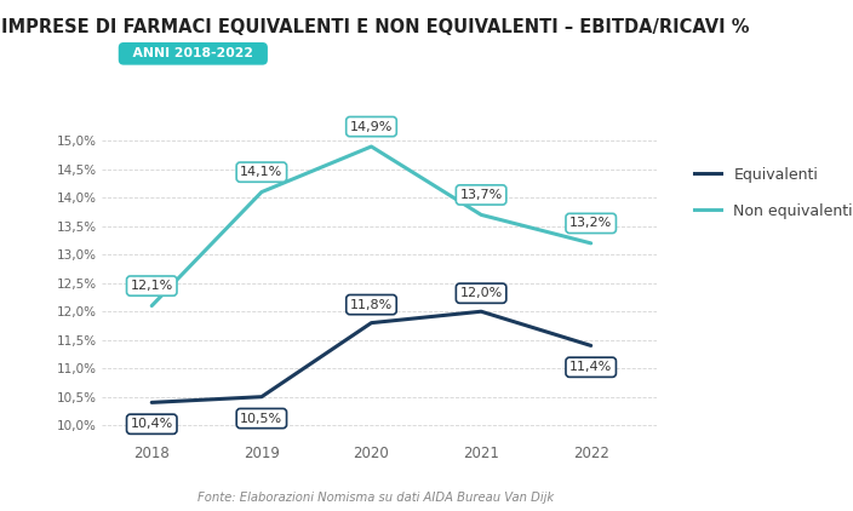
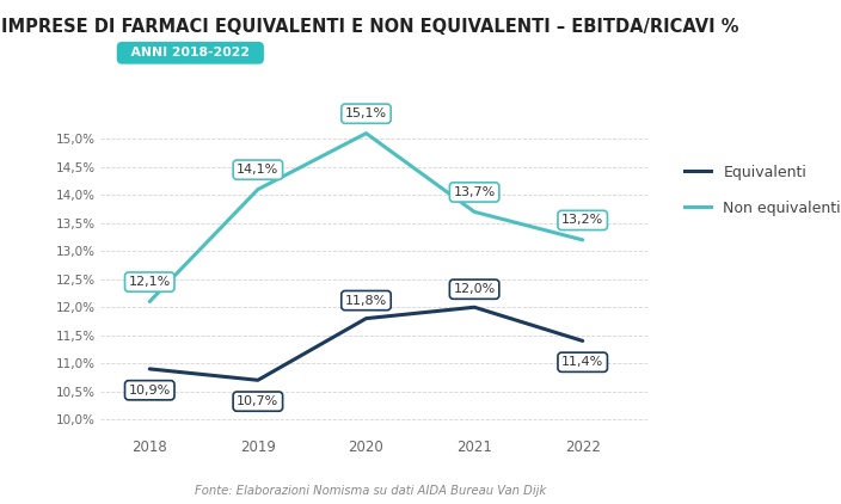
Equivalenti/2018: 10,4% -> 10,9%
Equivalenti/2019: 10,5% -> 10,7%
Non equivalenti/2020: 14,9% -> 15,1%
